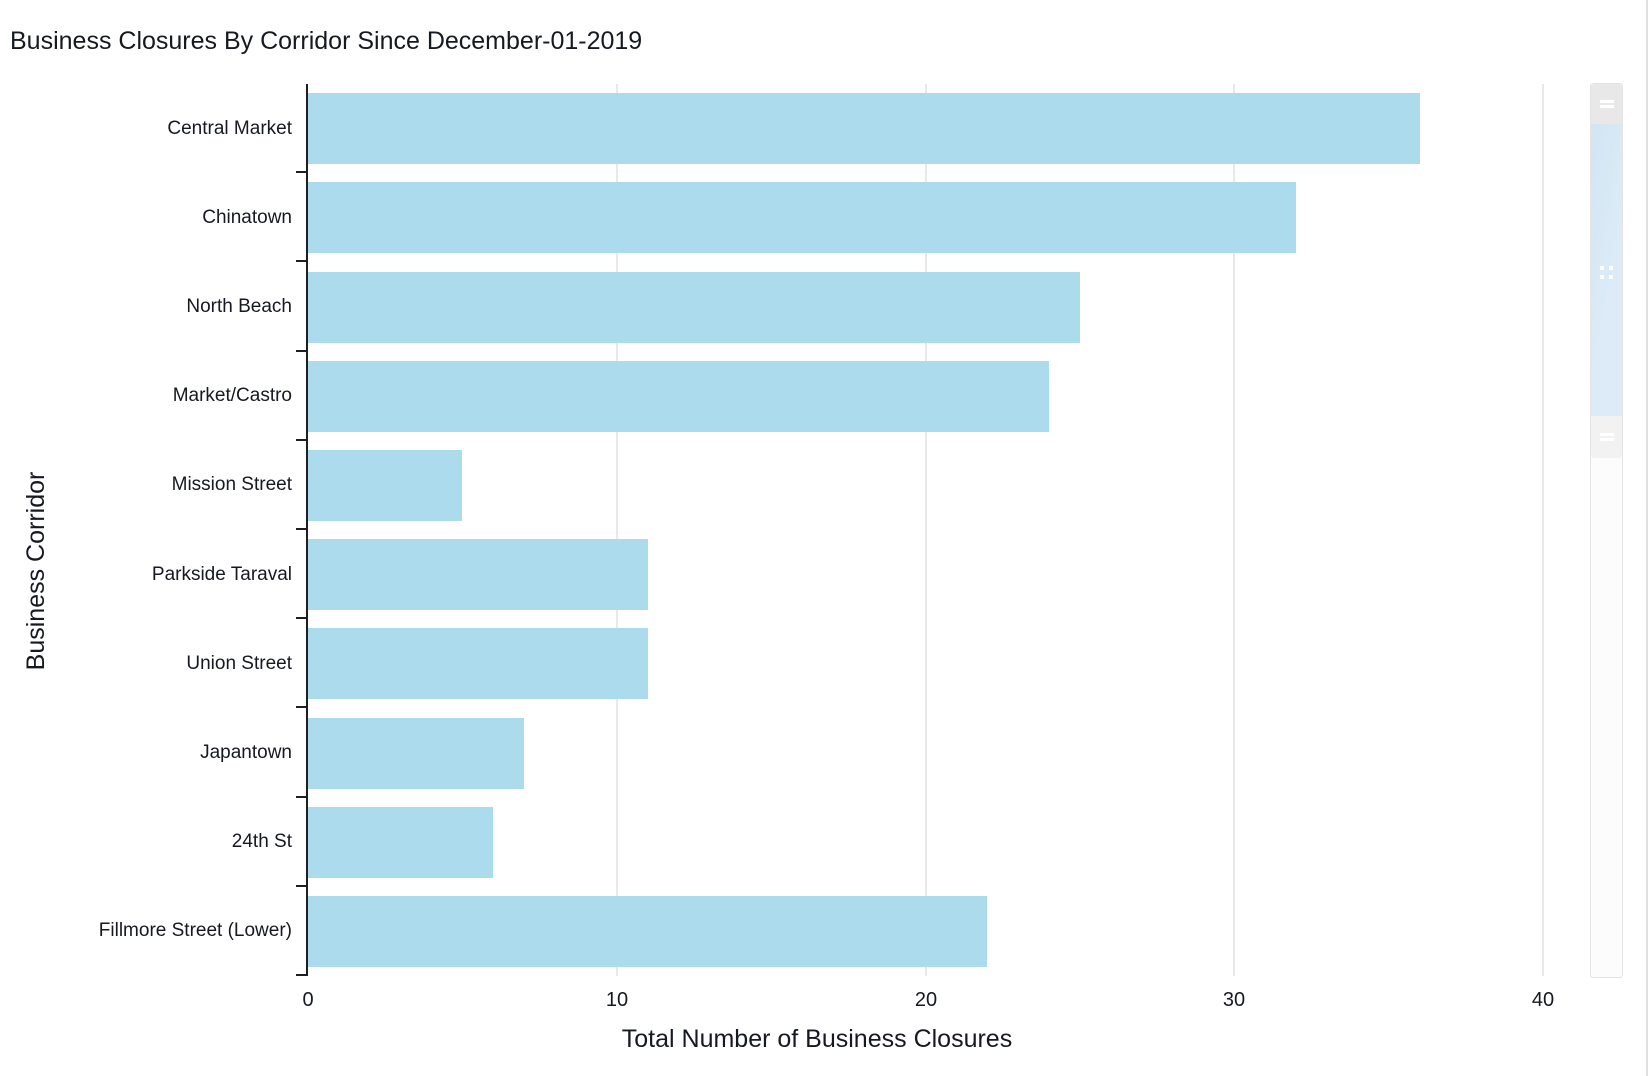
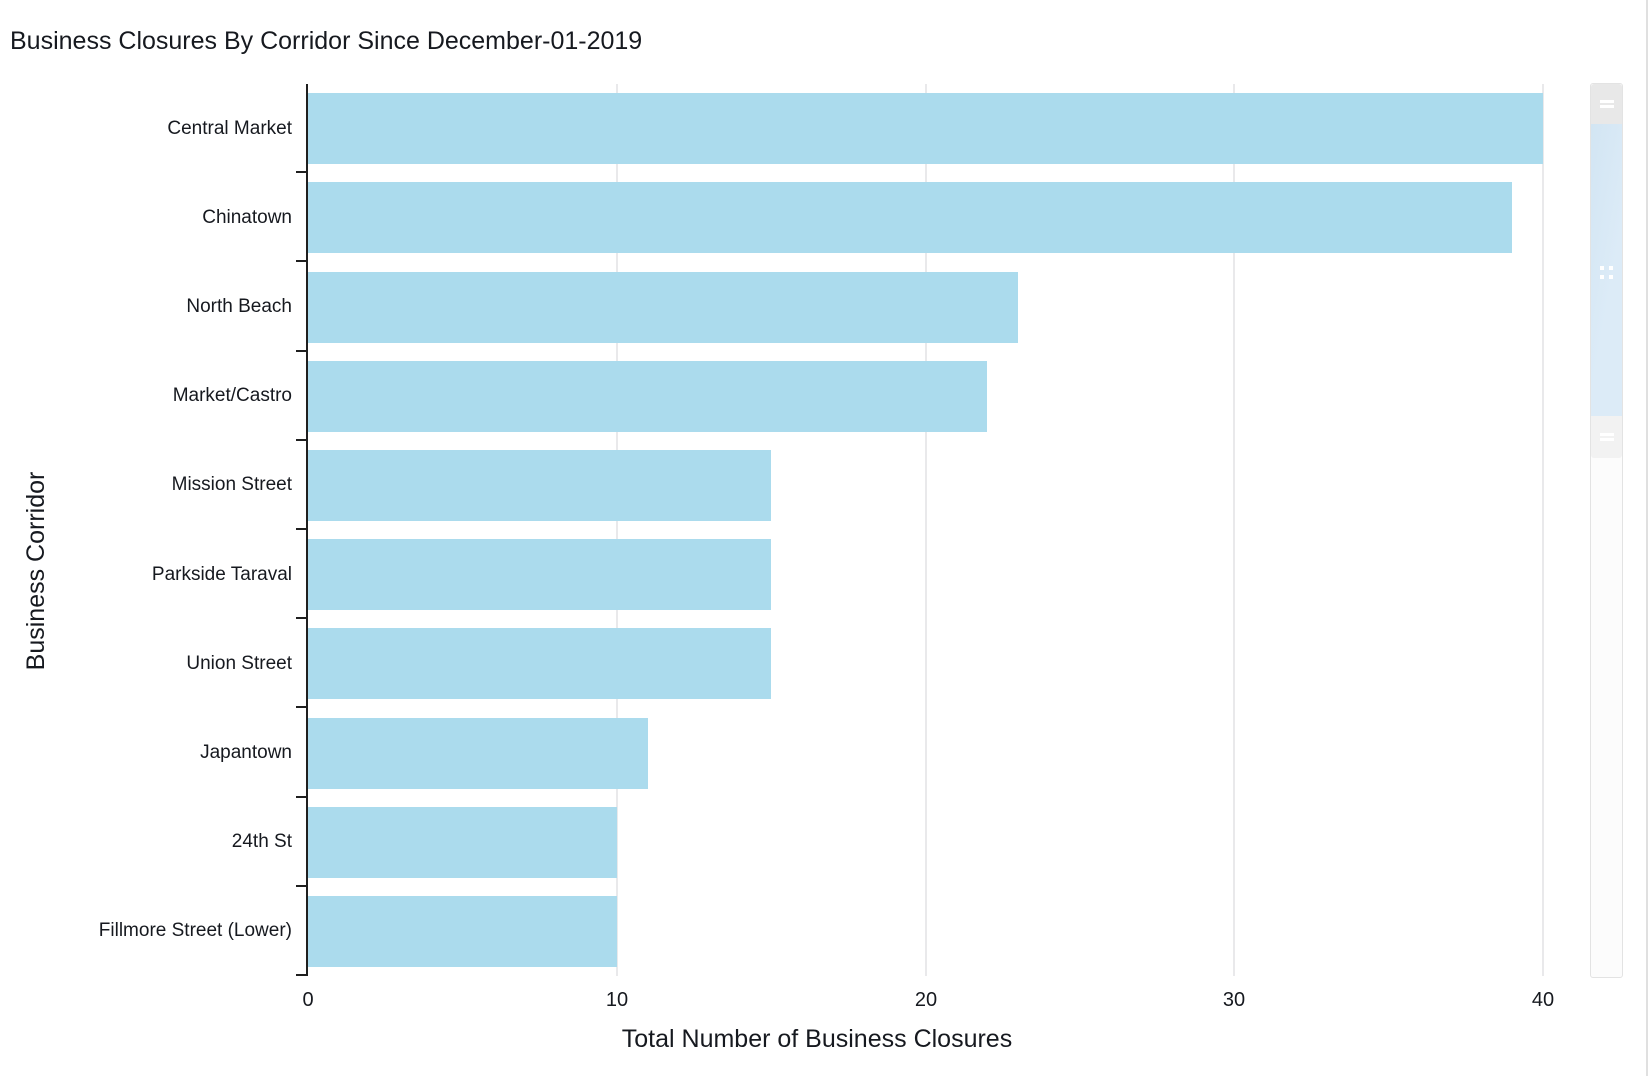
Central Market: 36 -> 40
Chinatown: 32 -> 39
North Beach: 25 -> 23
Market/Castro: 24 -> 22
Mission Street: 5 -> 15
Parkside Taraval: 11 -> 15
Union Street: 11 -> 15
Japantown: 7 -> 11
24th St: 6 -> 10
Fillmore Street (Lower): 22 -> 10
